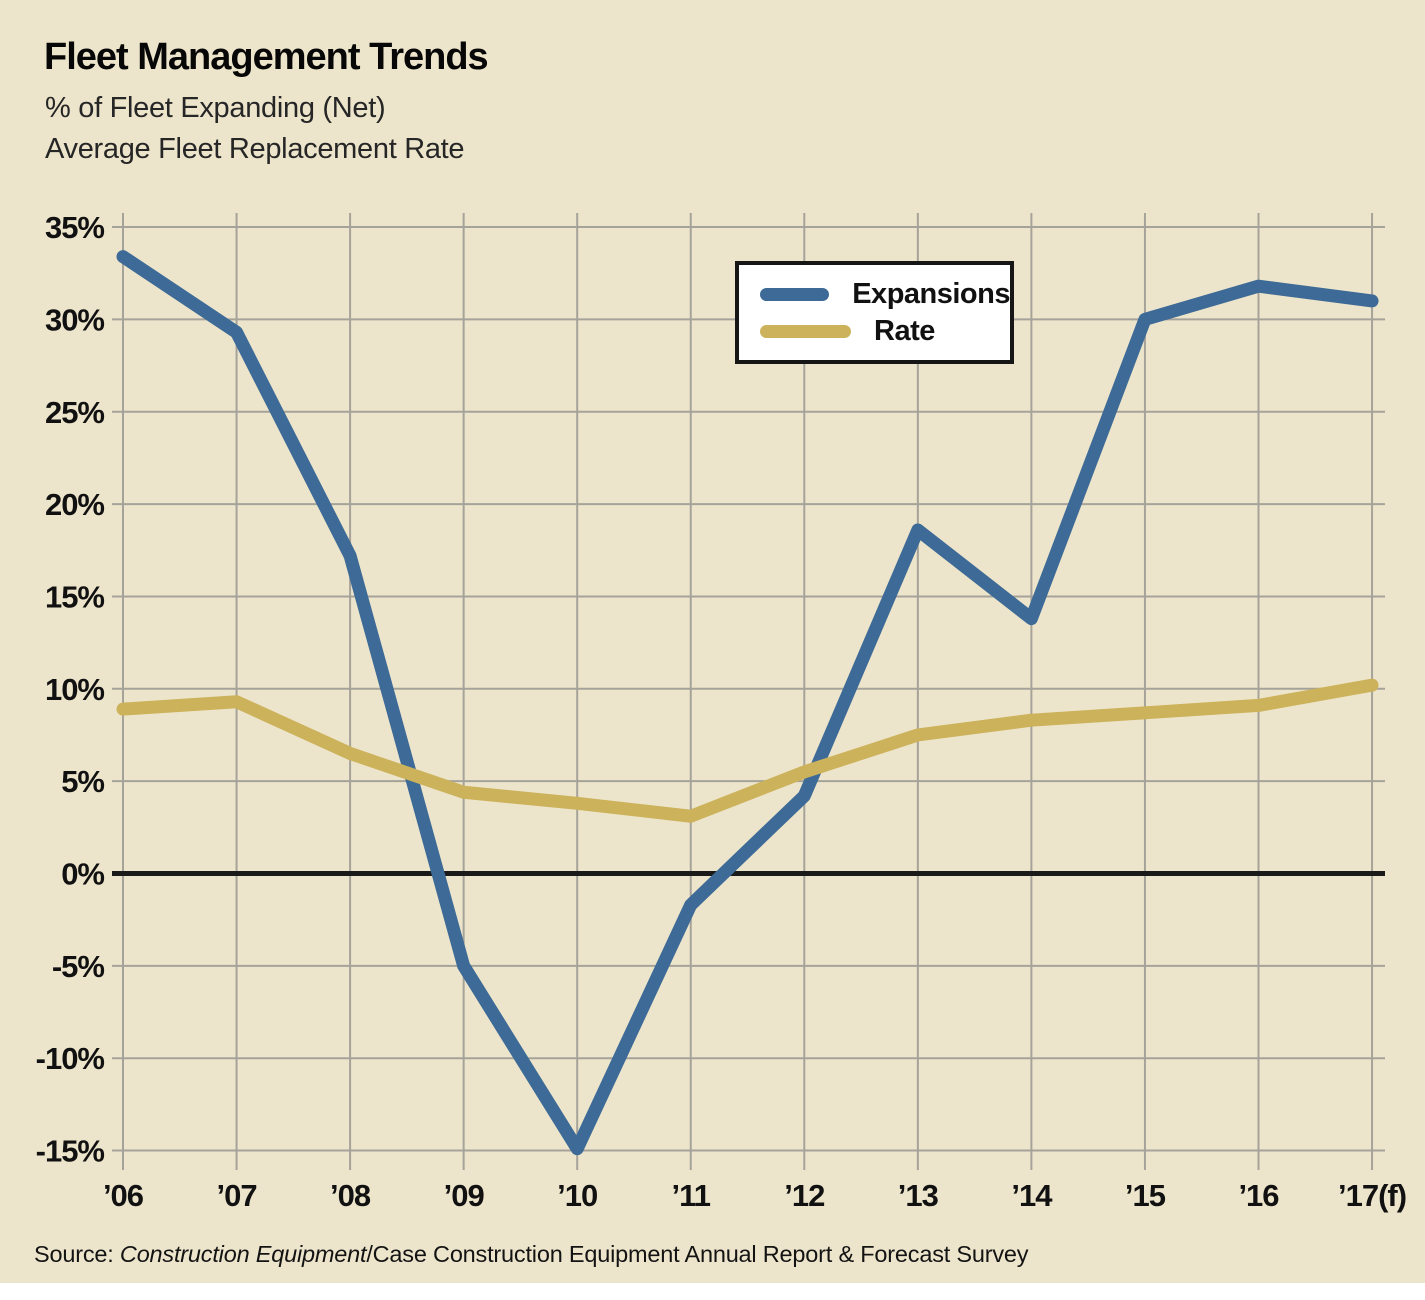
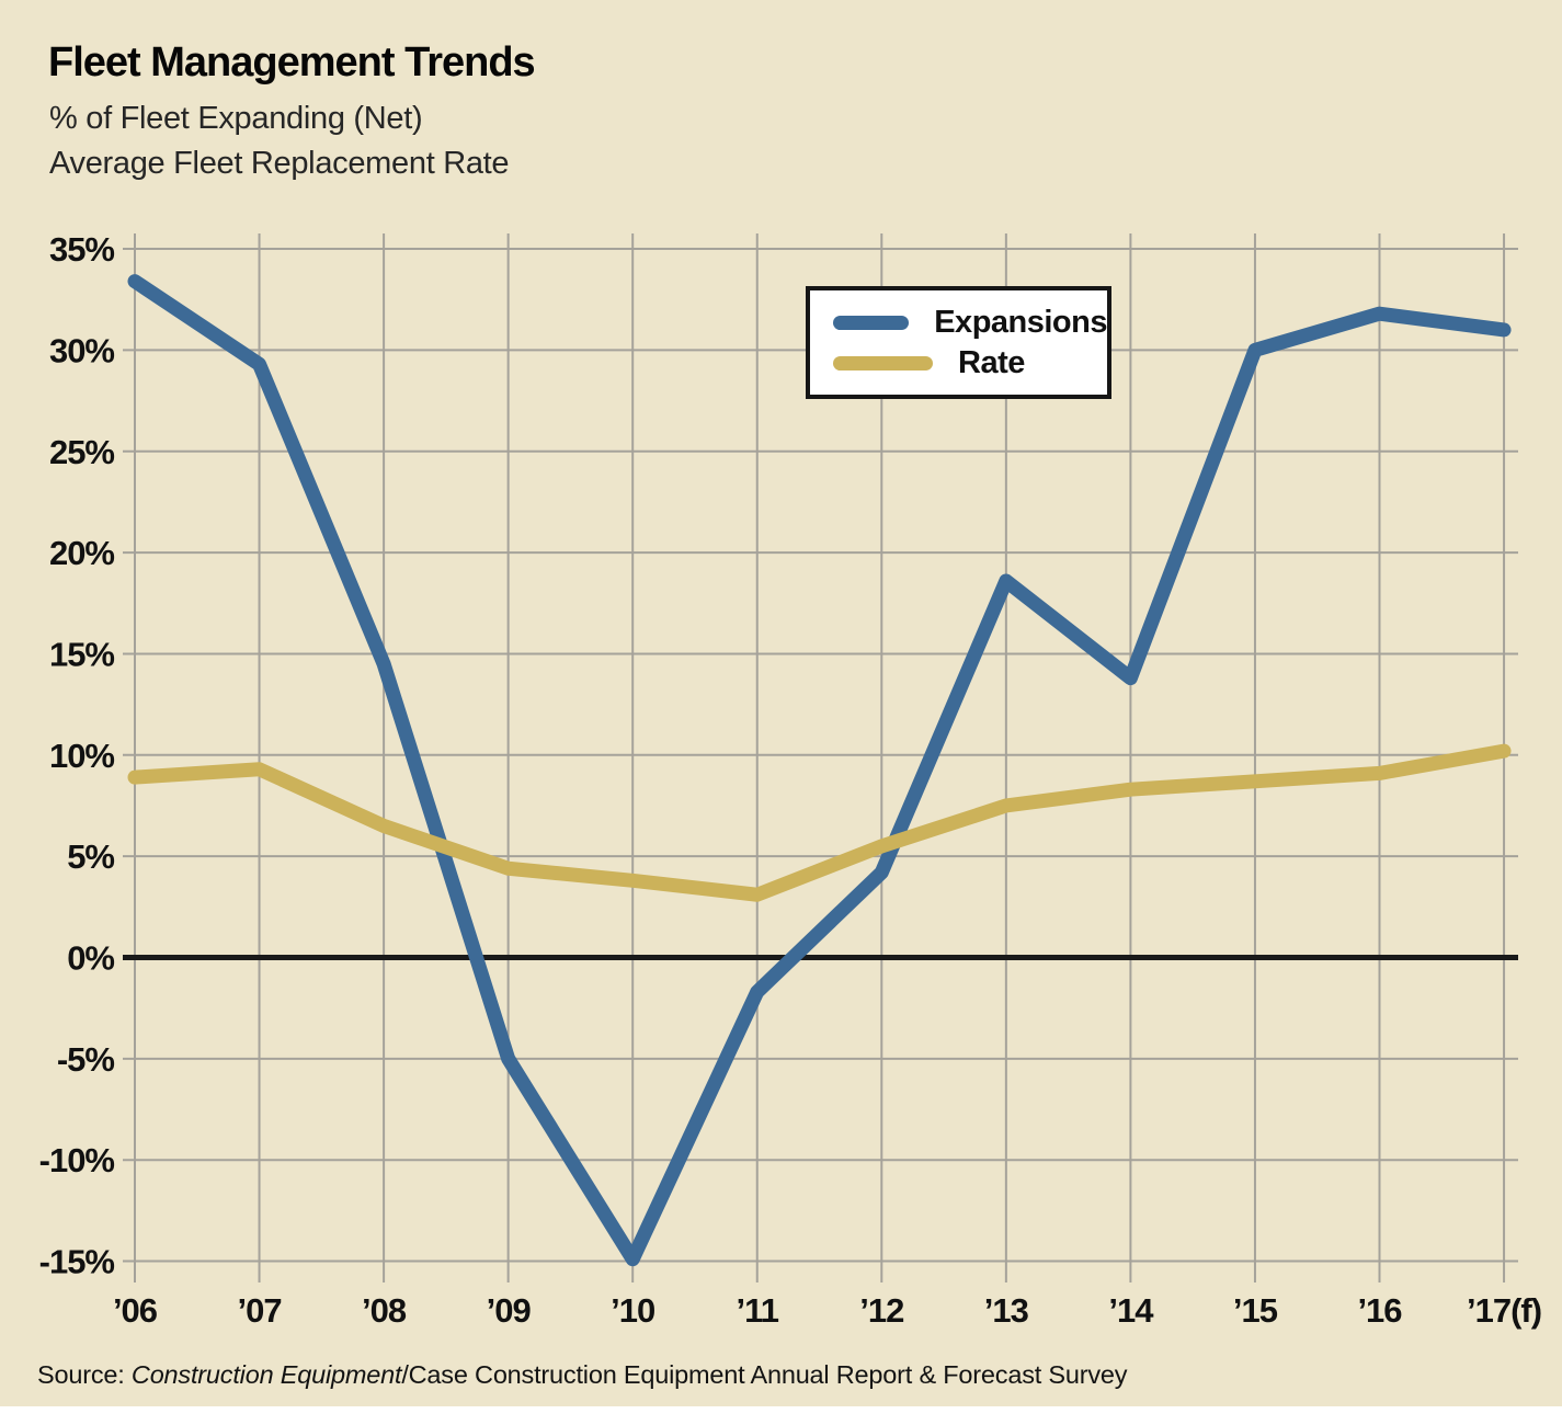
Expansions/’08: 17.2% -> 14.5%
